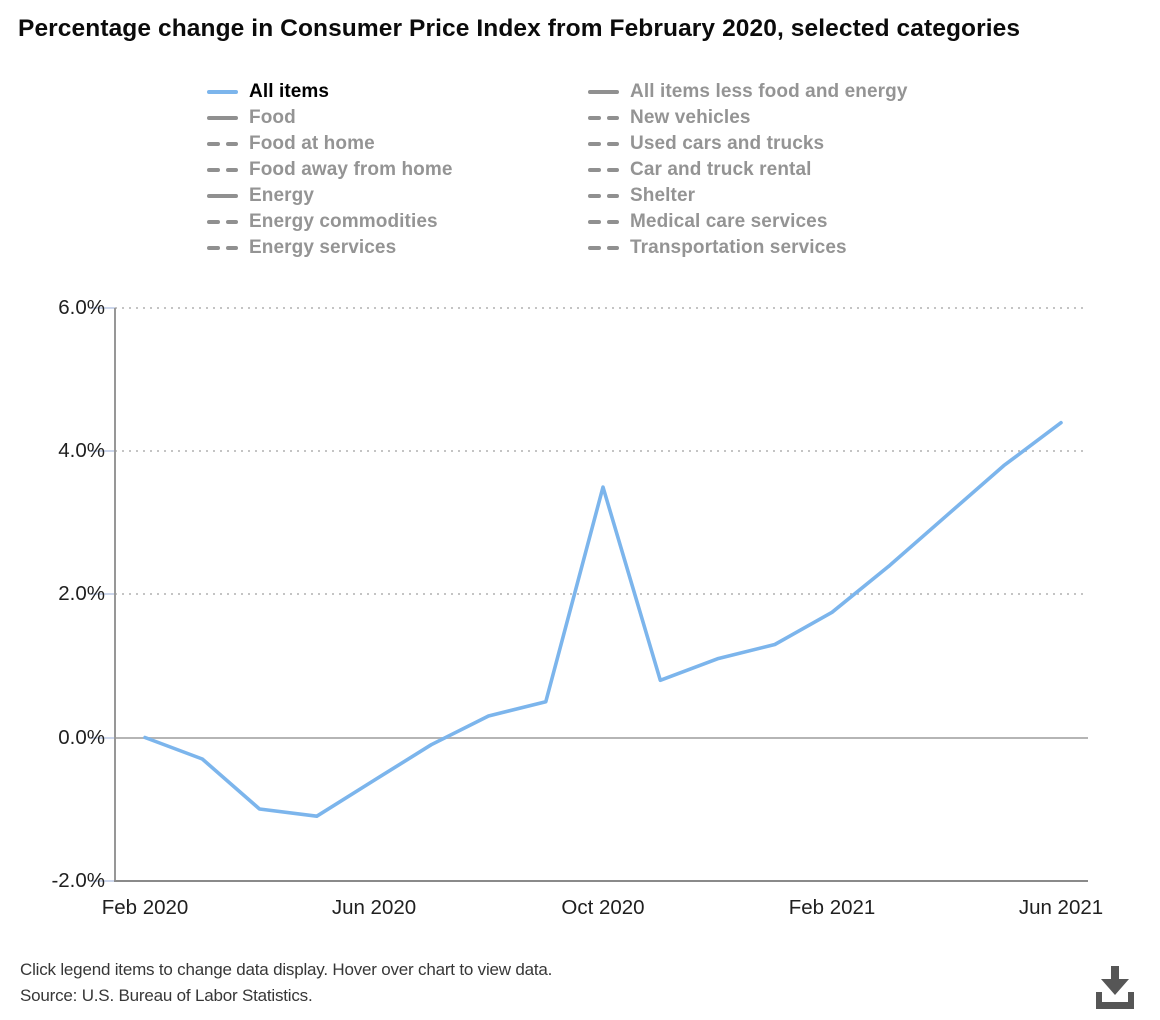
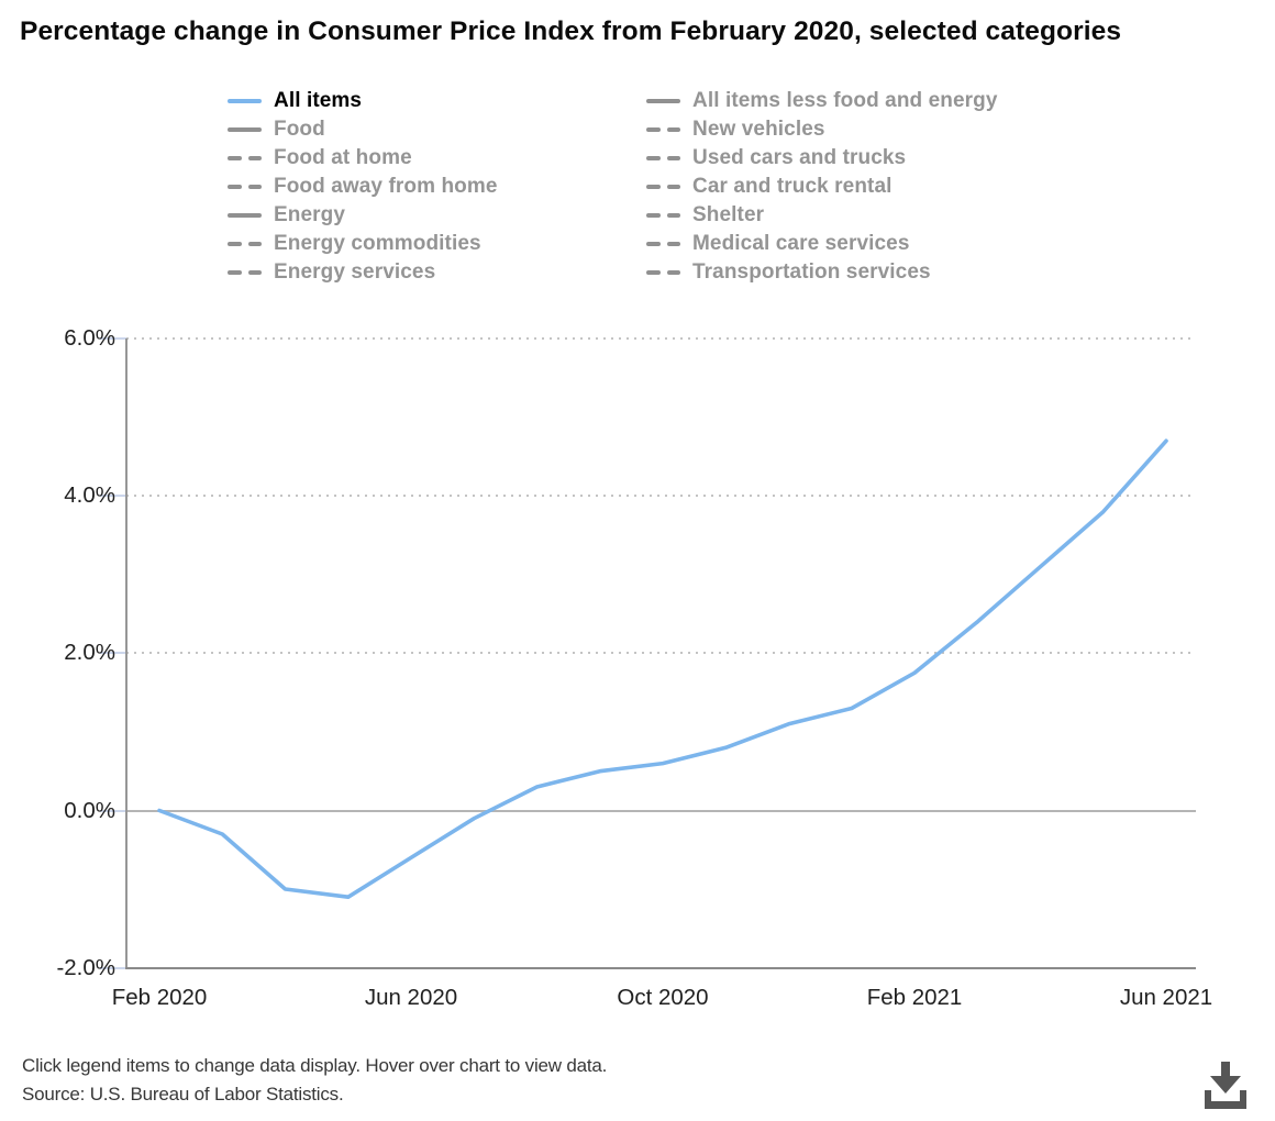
Oct 2020: 3.5% -> 0.6%
Jun 2021: 4.4% -> 4.7%
